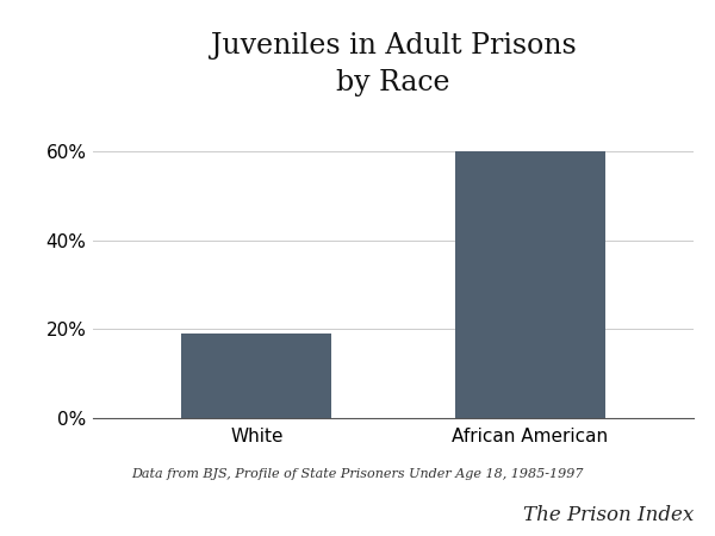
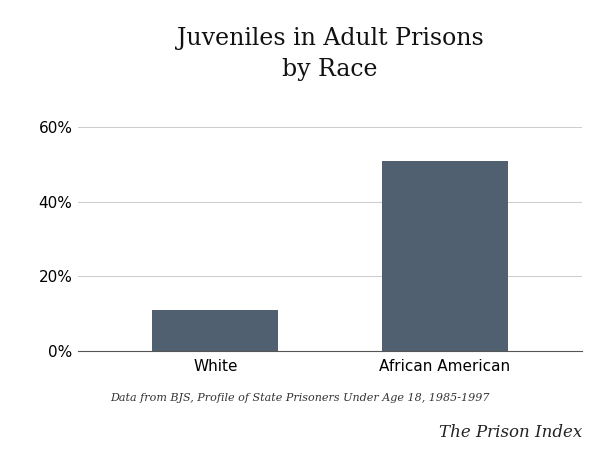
White: 19% -> 11%
African American: 60% -> 51%
